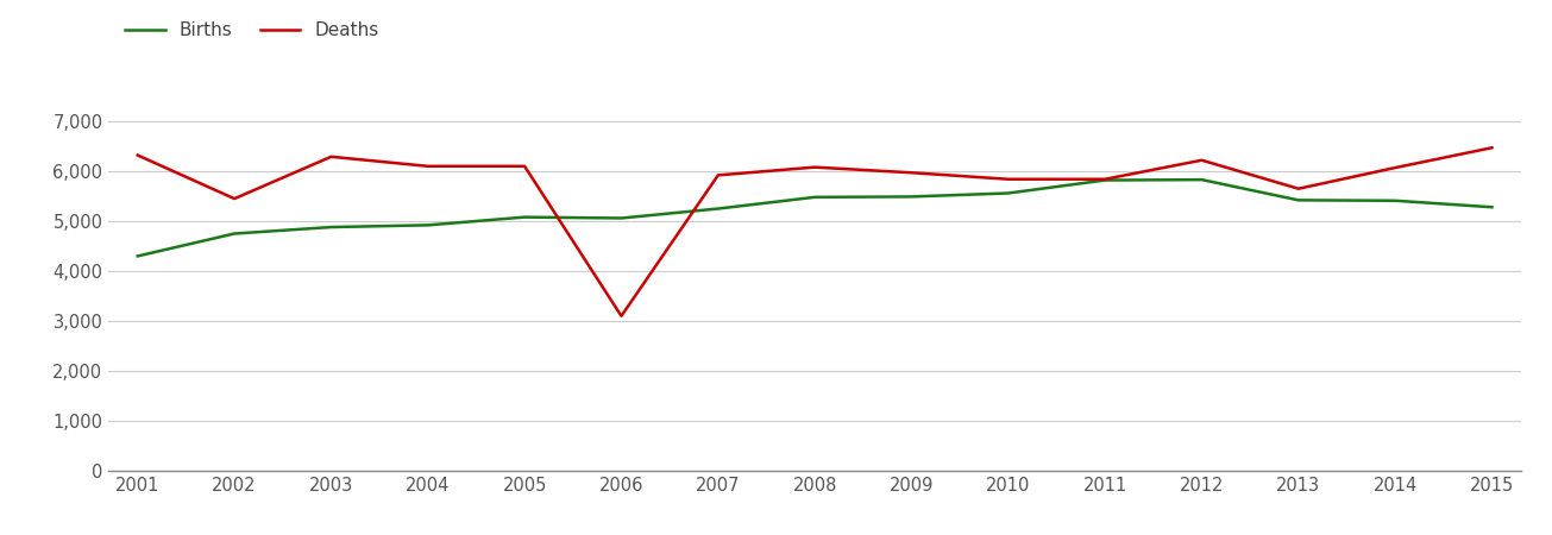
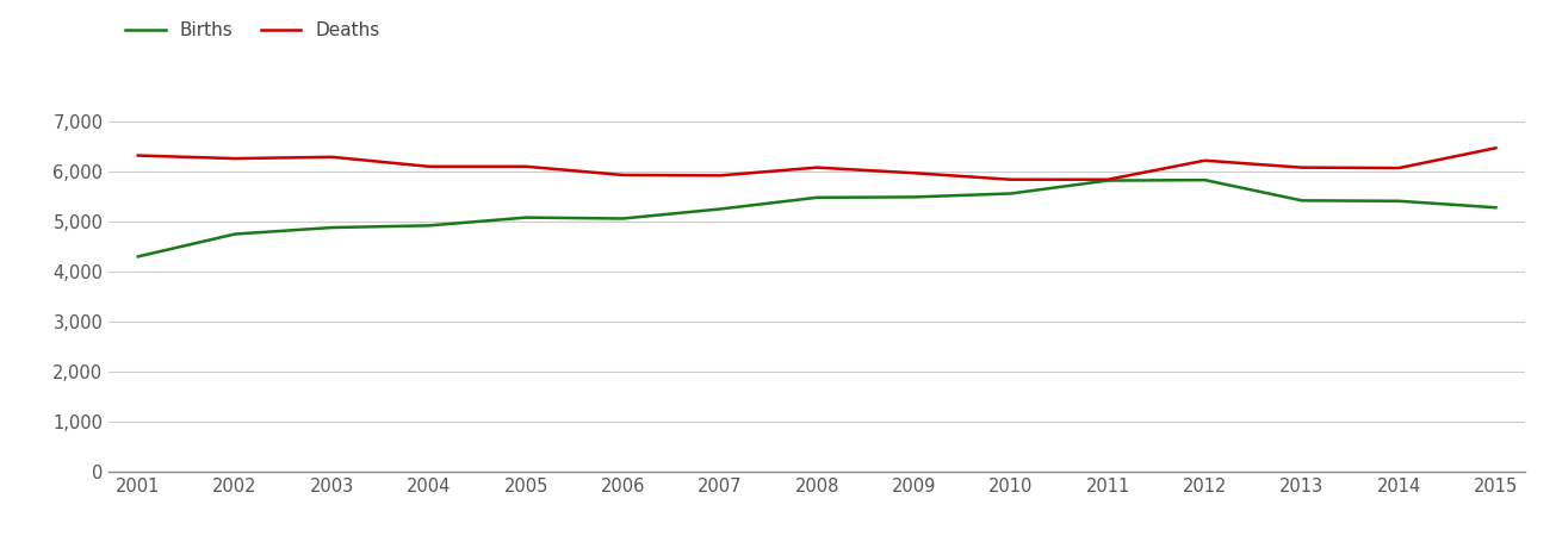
Deaths/2002: 5,450 -> 6,260
Deaths/2006: 3,100 -> 5,930
Deaths/2013: 5,650 -> 6,080
